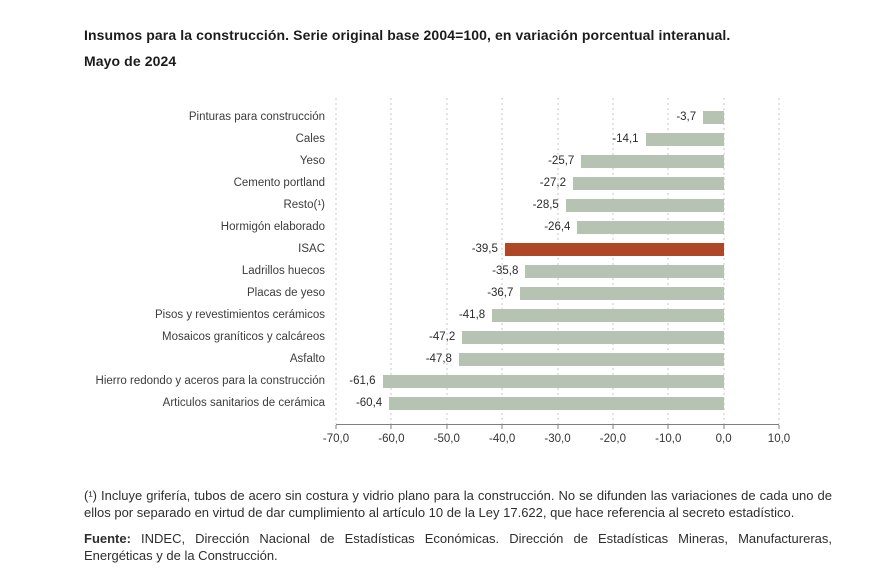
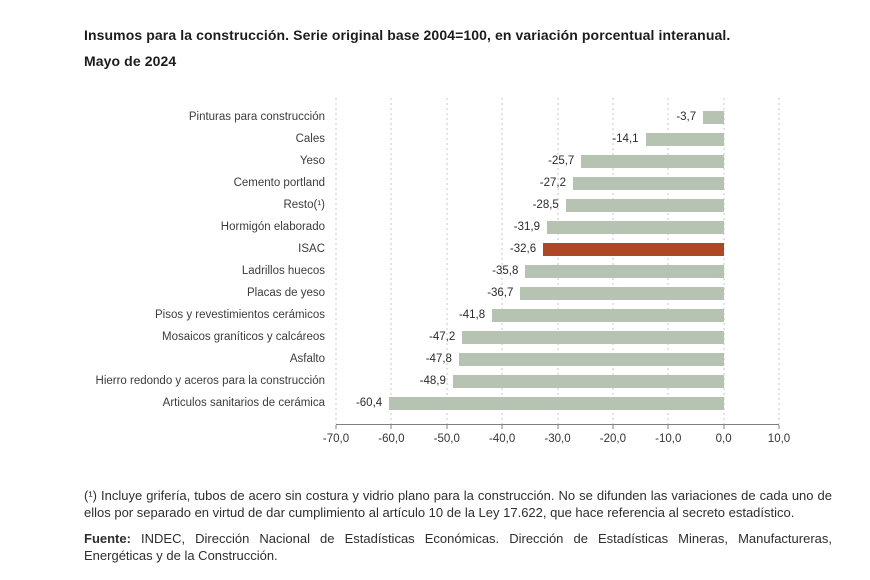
Hormigón elaborado: -26,4 -> -31,9
ISAC: -39,5 -> -32,6
Hierro redondo y aceros para la construcción: -61,6 -> -48,9
